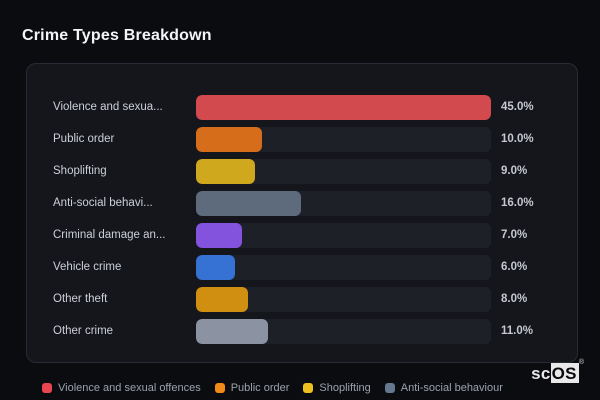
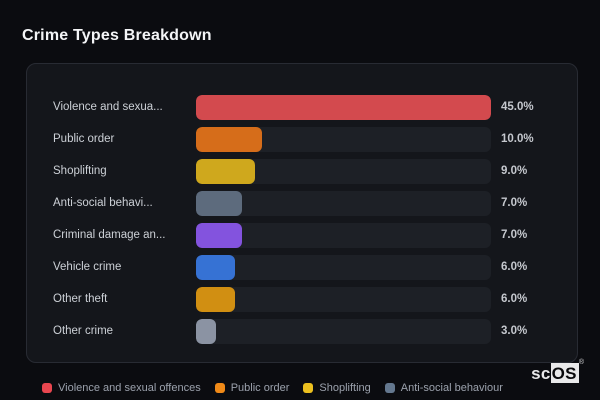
Anti-social behavi...: 16.0% -> 7.0%
Other theft: 8.0% -> 6.0%
Other crime: 11.0% -> 3.0%
